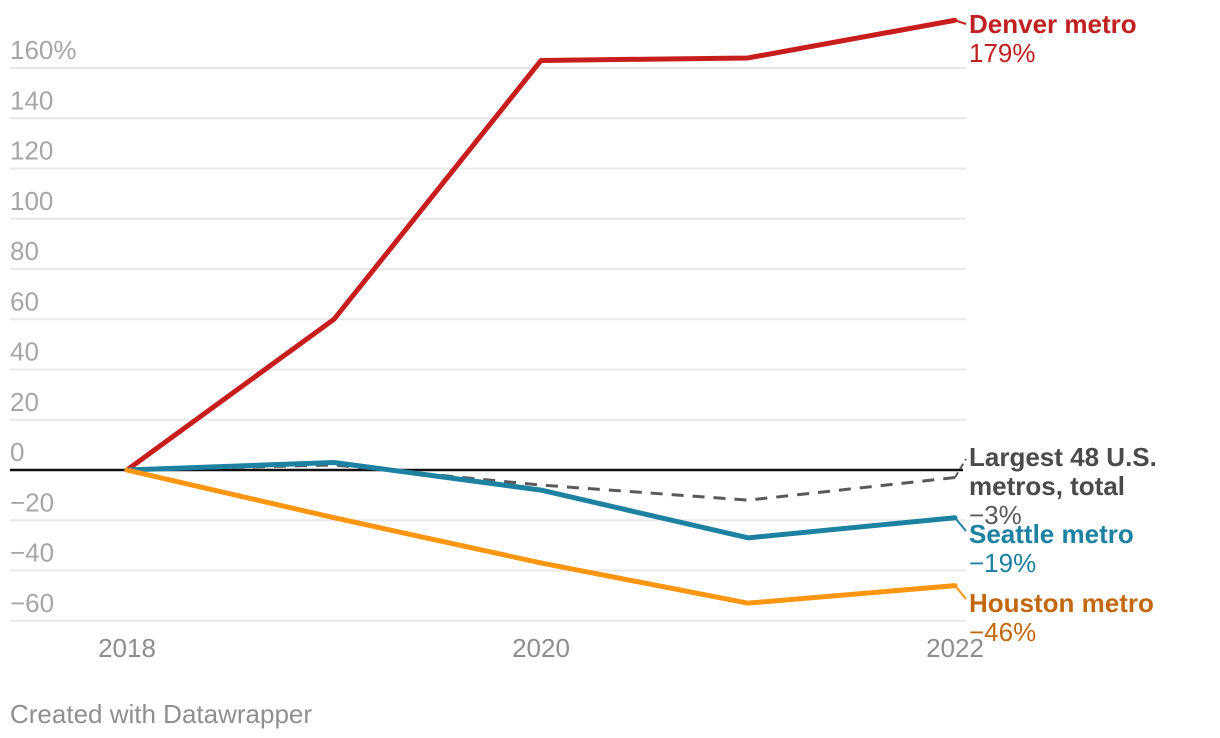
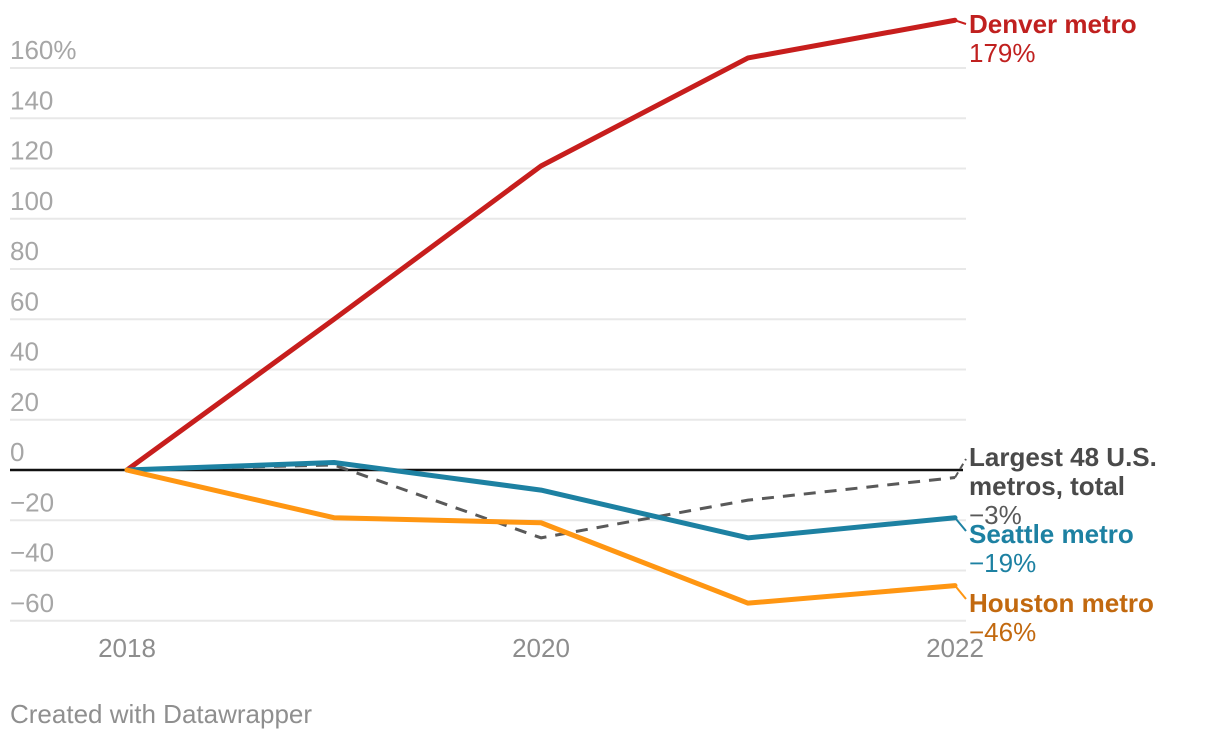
Denver metro/2020: 163% -> 121%
Largest 48 U.S. metros, total/2020: -6% -> -27%
Houston metro/2020: -37% -> -21%
